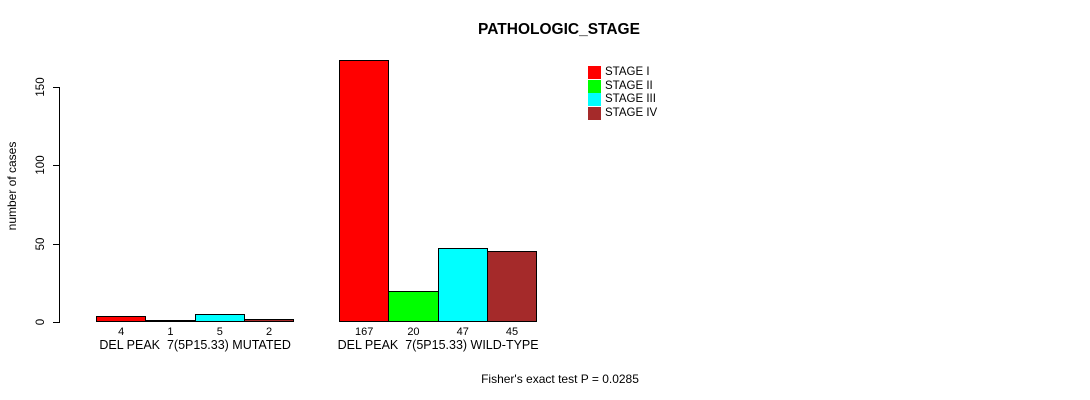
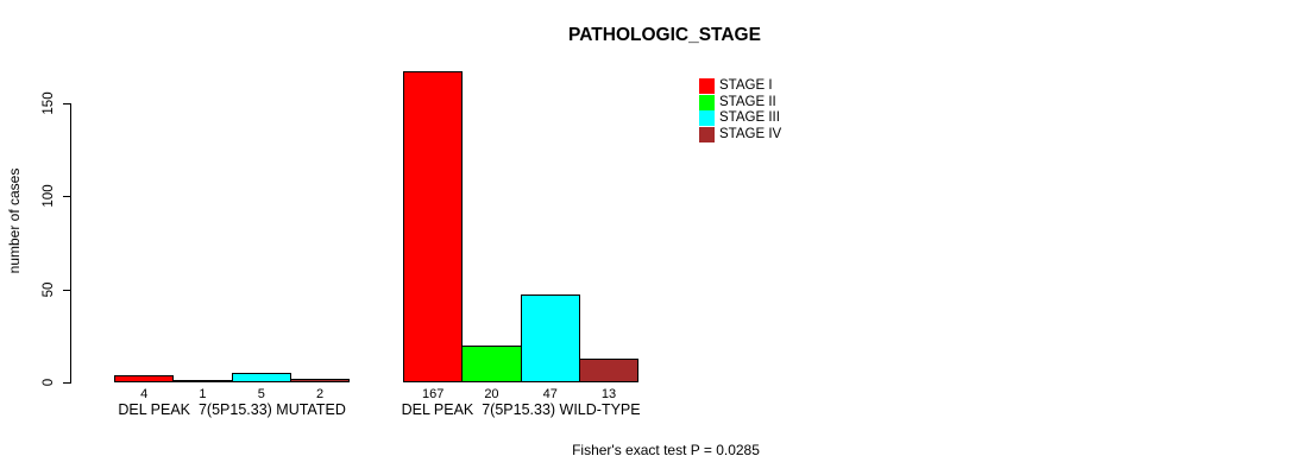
STAGE IV/DEL PEAK 7(5P15.33) WILD-TYPE: 45 -> 13
